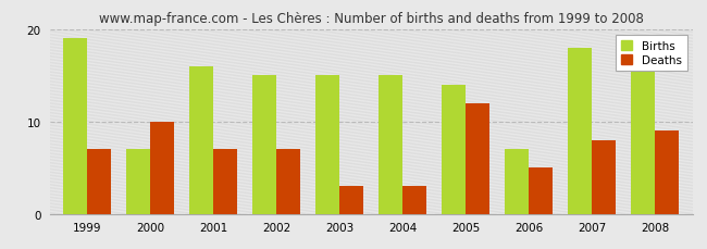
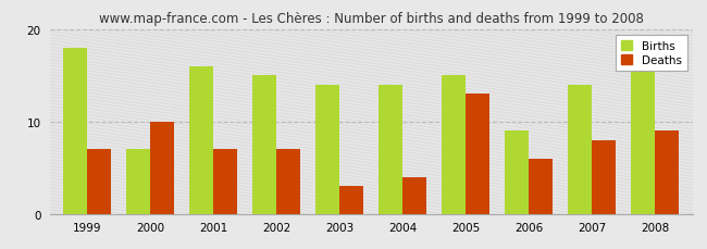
Births/1999: 19 -> 18
Births/2003: 15 -> 14
Births/2004: 15 -> 14
Deaths/2004: 3 -> 4
Births/2005: 14 -> 15
Deaths/2005: 12 -> 13
Births/2006: 7 -> 9
Deaths/2006: 5 -> 6
Births/2007: 18 -> 14
